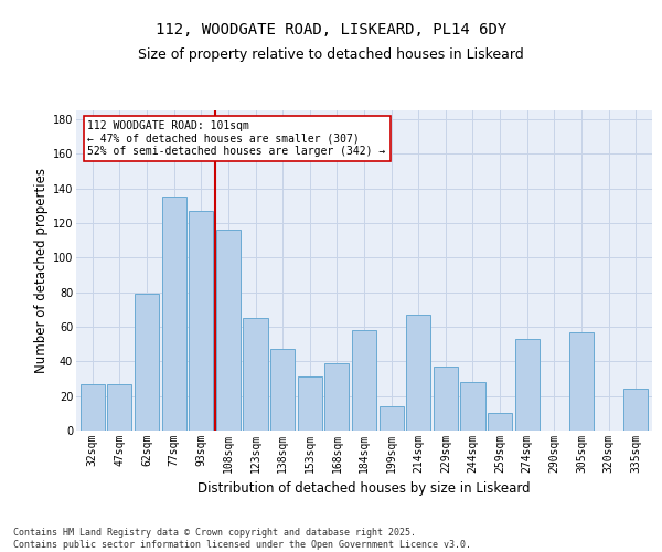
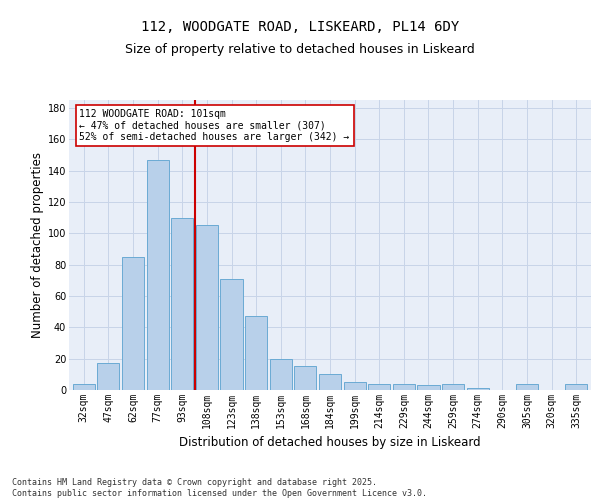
32sqm: 27 -> 4
47sqm: 27 -> 17
62sqm: 79 -> 85
77sqm: 135 -> 147
93sqm: 127 -> 110
108sqm: 116 -> 105
123sqm: 65 -> 71
153sqm: 31 -> 20
168sqm: 39 -> 15
184sqm: 58 -> 10
199sqm: 14 -> 5
214sqm: 67 -> 4
229sqm: 37 -> 4
244sqm: 28 -> 3
259sqm: 10 -> 4
274sqm: 53 -> 1
305sqm: 57 -> 4
335sqm: 24 -> 4
